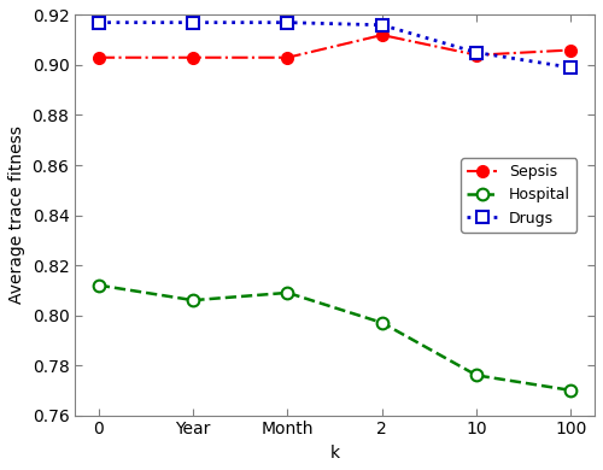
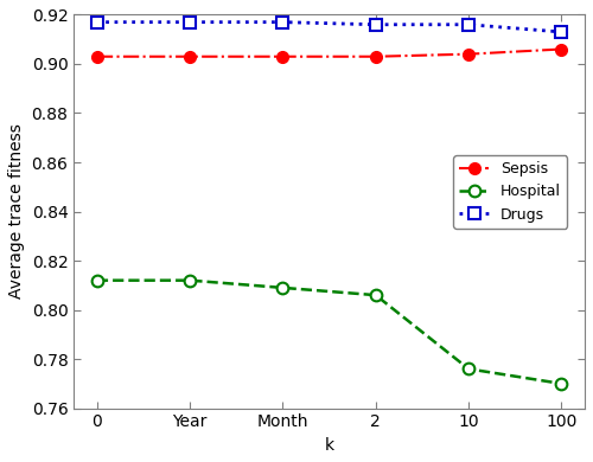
Hospital/Year: 0.806 -> 0.812
Sepsis/2: 0.912 -> 0.903
Hospital/2: 0.797 -> 0.806
Drugs/10: 0.905 -> 0.916
Drugs/100: 0.899 -> 0.913
